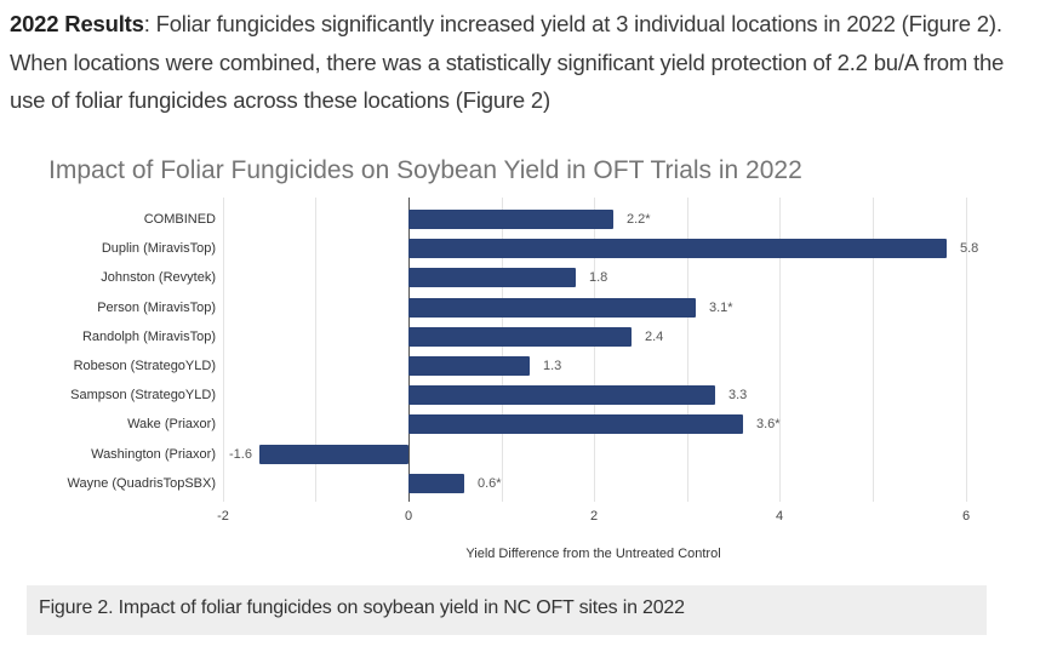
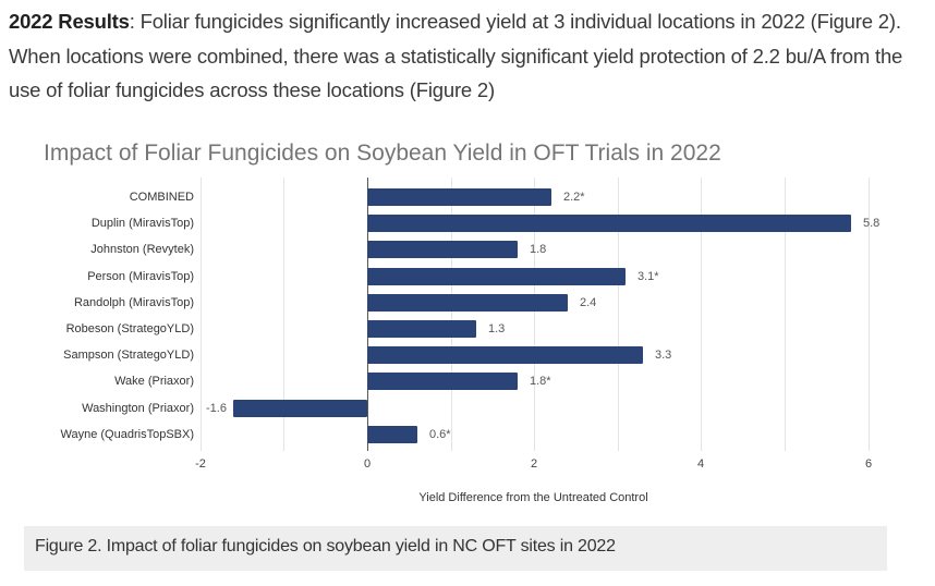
Wake (Priaxor): 3.6 -> 1.8
